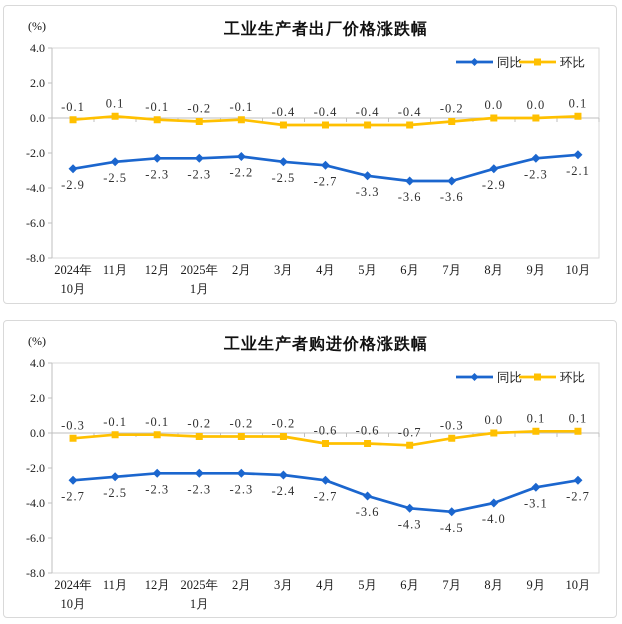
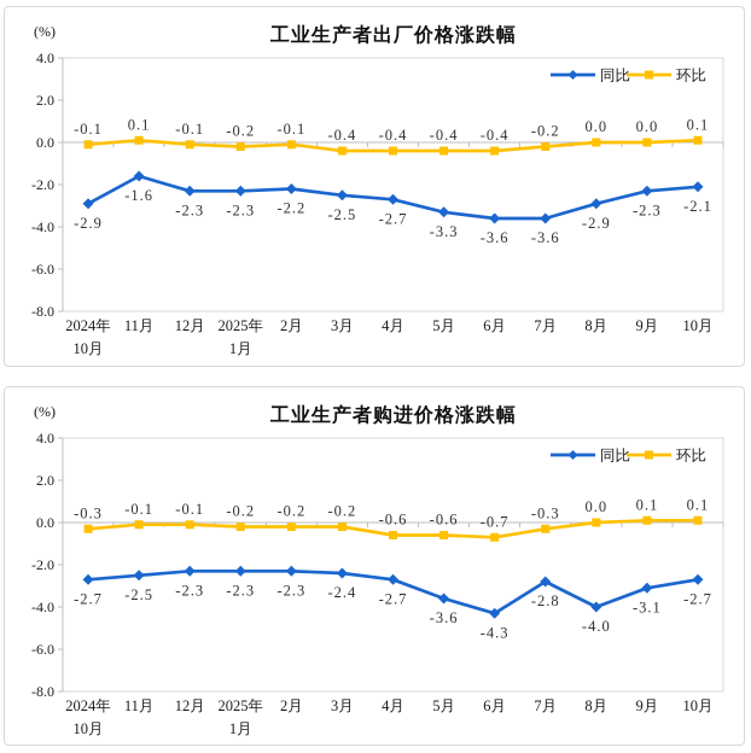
工业生产者出厂价格涨跌幅/同比/11月: -2.5 -> -1.6
工业生产者购进价格涨跌幅/同比/7月: -4.5 -> -2.8
